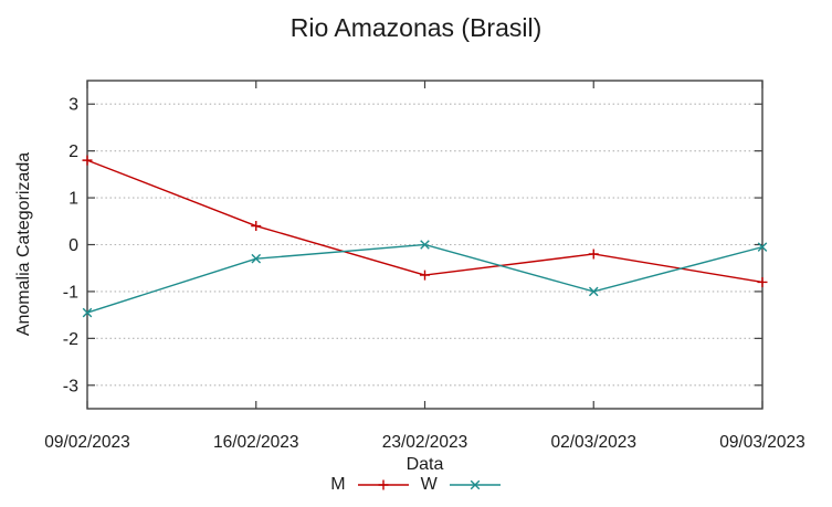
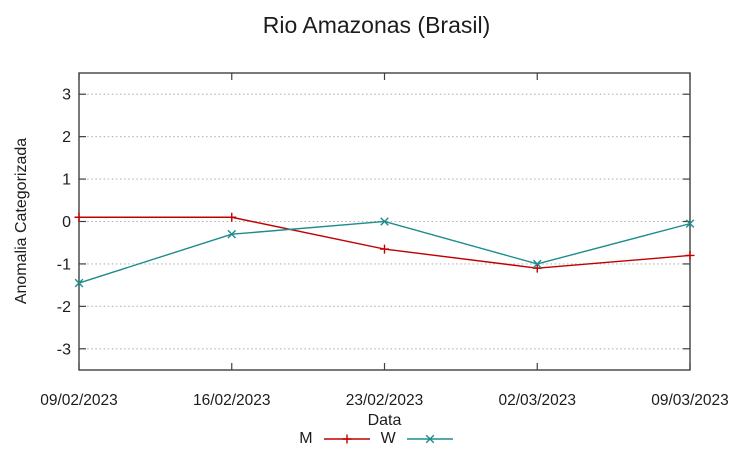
M/09/02/2023: 1.8 -> 0.1
M/16/02/2023: 0.4 -> 0.1
M/02/03/2023: -0.2 -> -1.1
